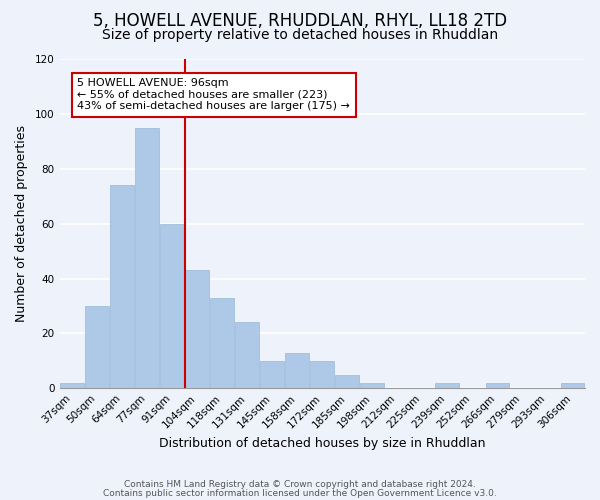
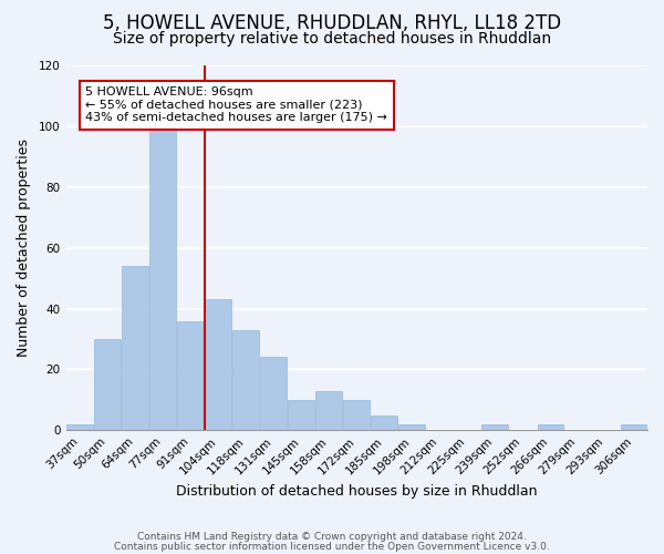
64sqm: 74 -> 54
77sqm: 95 -> 99
91sqm: 60 -> 36
